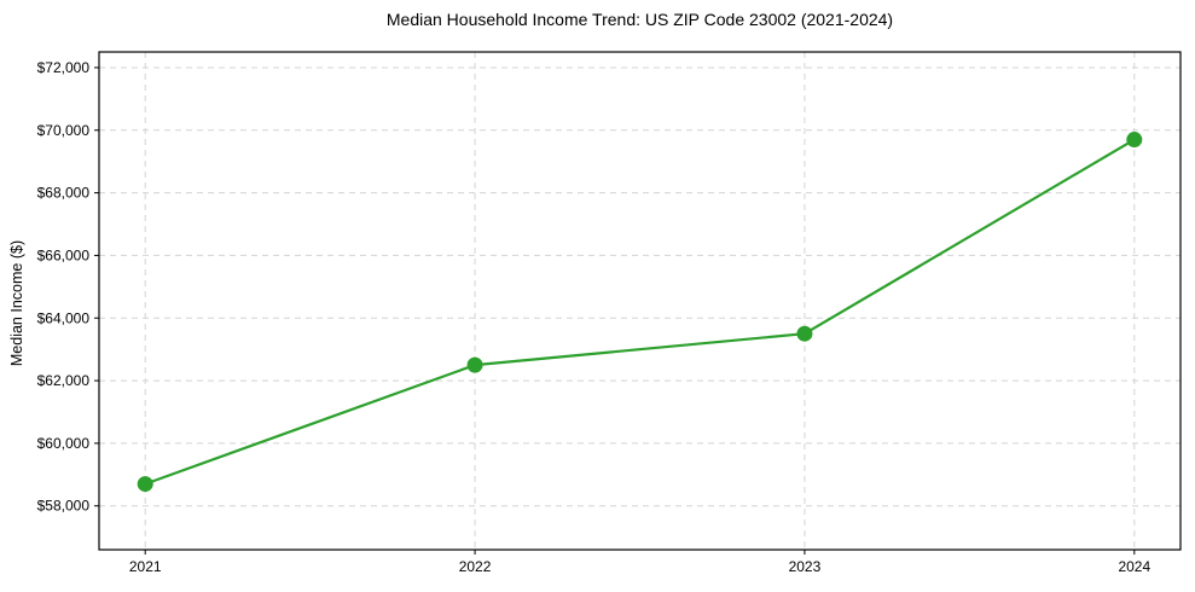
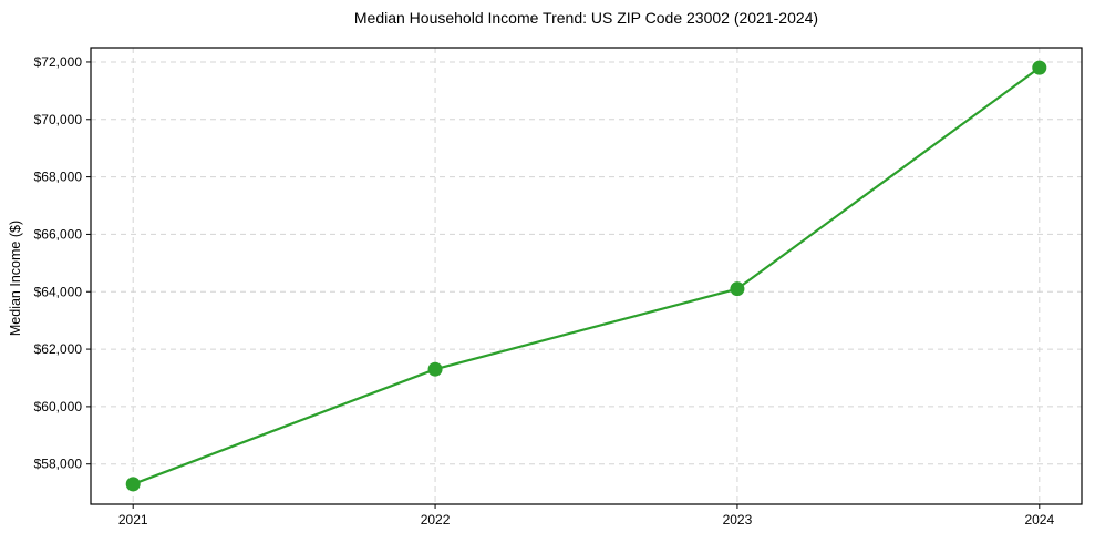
2021: $58700 -> $57300
2022: $62500 -> $61300
2023: $63500 -> $64100
2024: $69700 -> $71800
